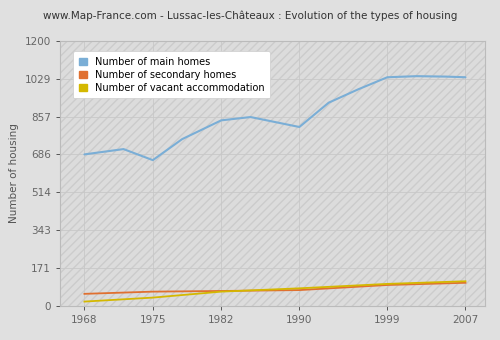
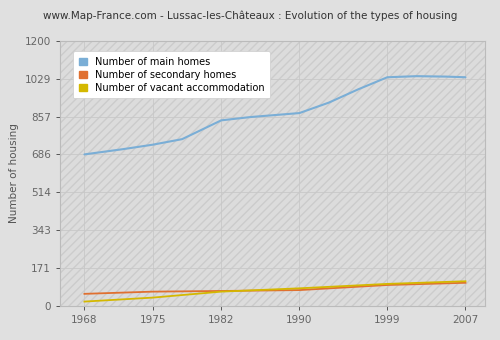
Number of main homes/1975: 660 -> 730
Number of main homes/1990: 810 -> 873
